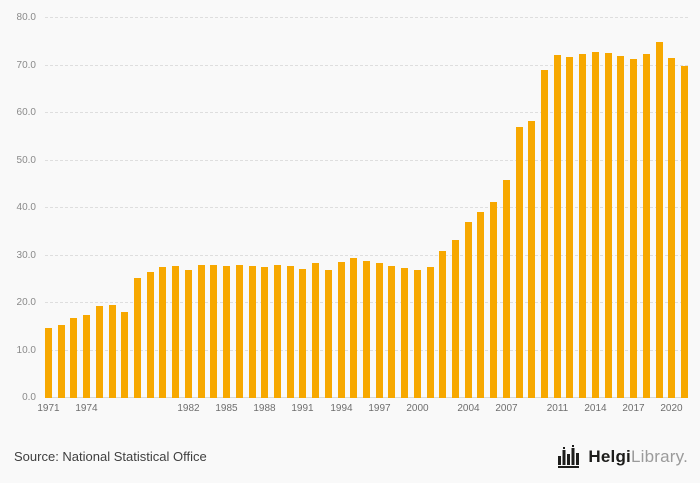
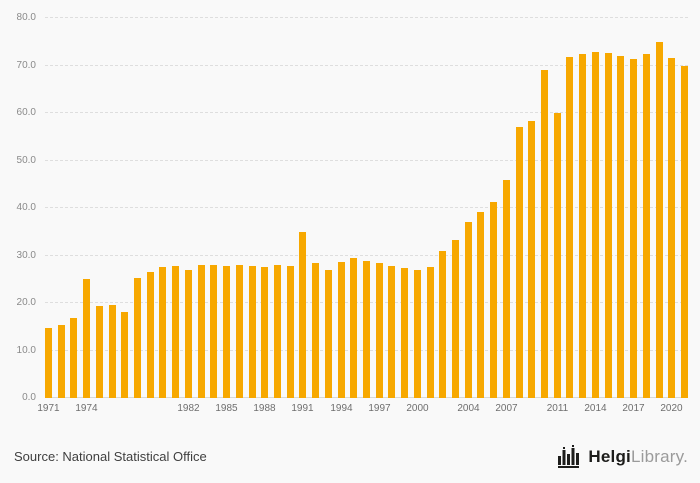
1974: 18 -> 25
1991: 27 -> 35
2011: 72 -> 60
